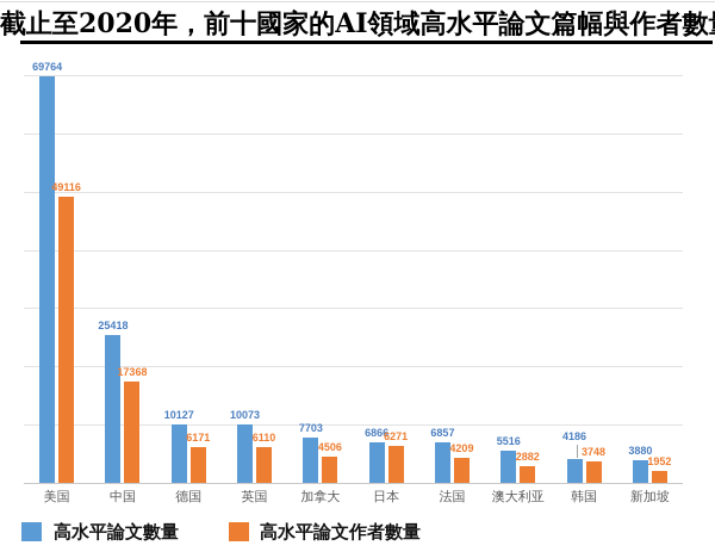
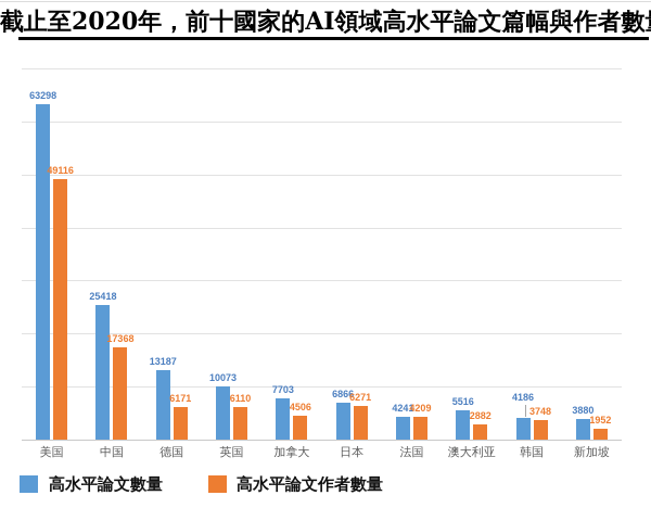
高水平論文數量/美国: 69764 -> 63298
高水平論文數量/德国: 10127 -> 13187
高水平論文數量/法国: 6857 -> 4241
